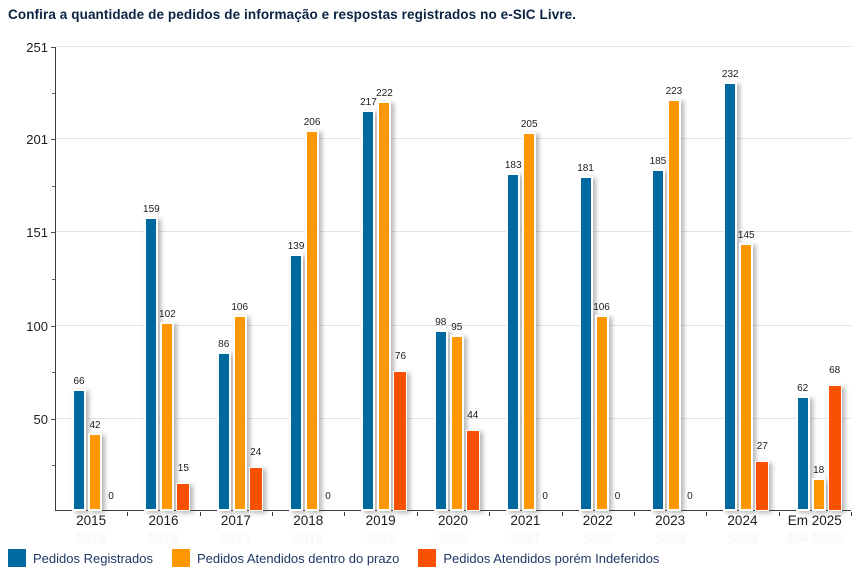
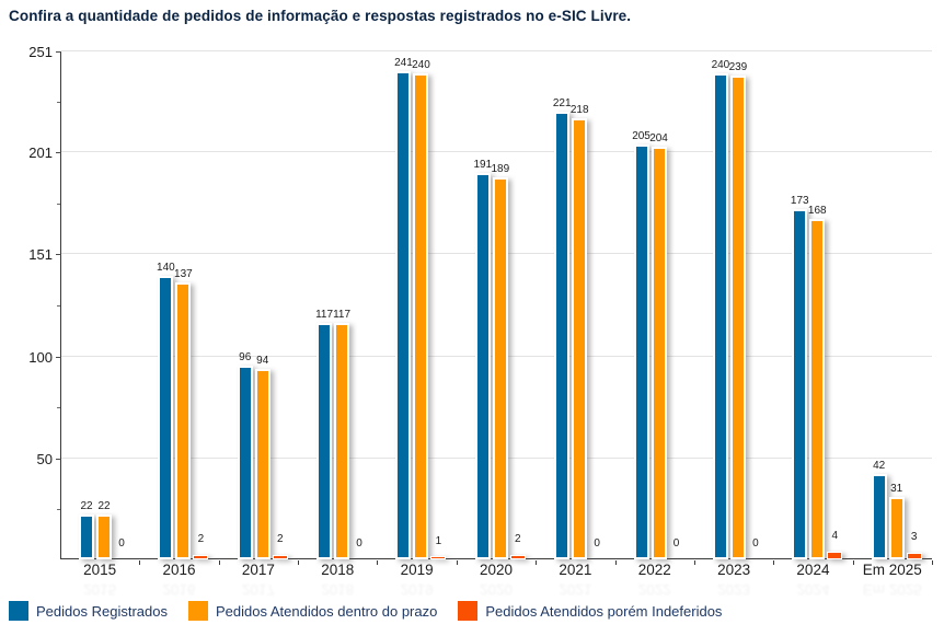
Pedidos Registrados/2015: 66 -> 22
Pedidos Atendidos dentro do prazo/2015: 42 -> 22
Pedidos Registrados/2016: 159 -> 140
Pedidos Atendidos dentro do prazo/2016: 102 -> 137
Pedidos Atendidos porém Indeferidos/2016: 15 -> 2
Pedidos Registrados/2017: 86 -> 96
Pedidos Atendidos dentro do prazo/2017: 106 -> 94
Pedidos Atendidos porém Indeferidos/2017: 24 -> 2
Pedidos Registrados/2018: 139 -> 117
Pedidos Atendidos dentro do prazo/2018: 206 -> 117
Pedidos Registrados/2019: 217 -> 241
Pedidos Atendidos dentro do prazo/2019: 222 -> 240
Pedidos Atendidos porém Indeferidos/2019: 76 -> 1
Pedidos Registrados/2020: 98 -> 191
Pedidos Atendidos dentro do prazo/2020: 95 -> 189
Pedidos Atendidos porém Indeferidos/2020: 44 -> 2
Pedidos Registrados/2021: 183 -> 221
Pedidos Atendidos dentro do prazo/2021: 205 -> 218
Pedidos Registrados/2022: 181 -> 205
Pedidos Atendidos dentro do prazo/2022: 106 -> 204
Pedidos Registrados/2023: 185 -> 240
Pedidos Atendidos dentro do prazo/2023: 223 -> 239
Pedidos Registrados/2024: 232 -> 173
Pedidos Atendidos dentro do prazo/2024: 145 -> 168
Pedidos Atendidos porém Indeferidos/2024: 27 -> 4
Pedidos Registrados/Em 2025: 62 -> 42
Pedidos Atendidos dentro do prazo/Em 2025: 18 -> 31
Pedidos Atendidos porém Indeferidos/Em 2025: 68 -> 3
